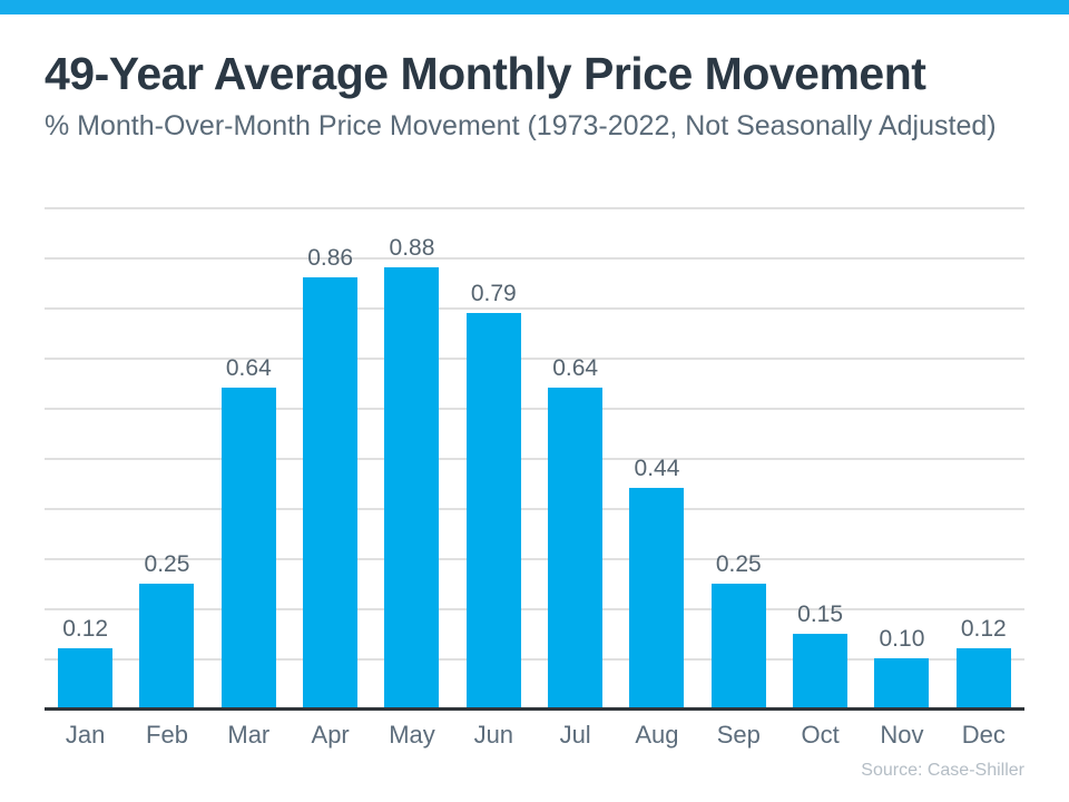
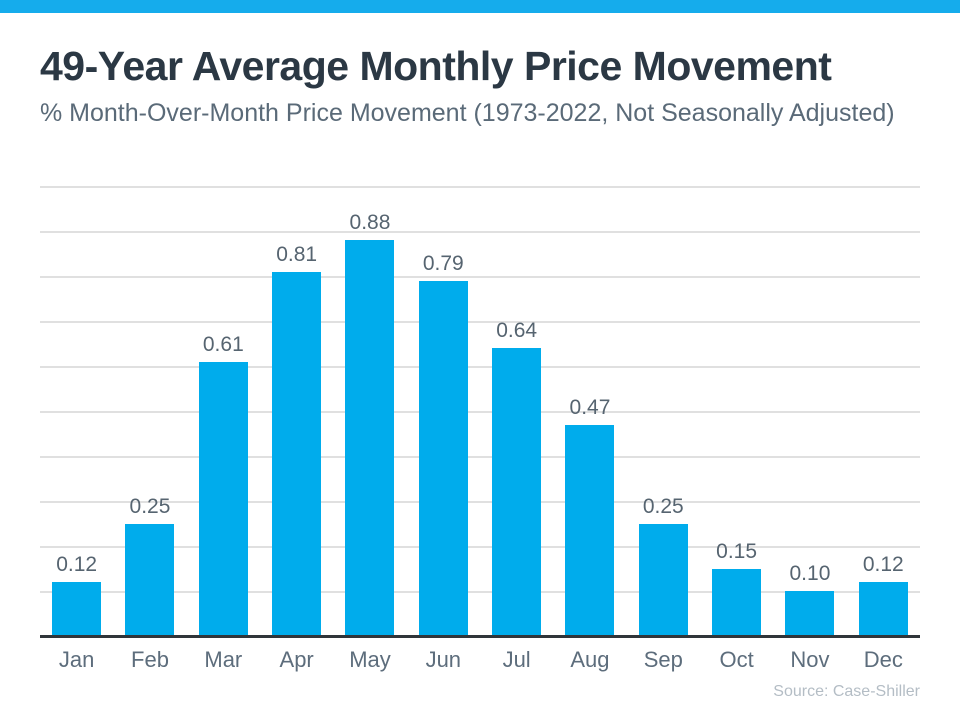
Mar: 0.64 -> 0.61
Apr: 0.86 -> 0.81
Aug: 0.44 -> 0.47
